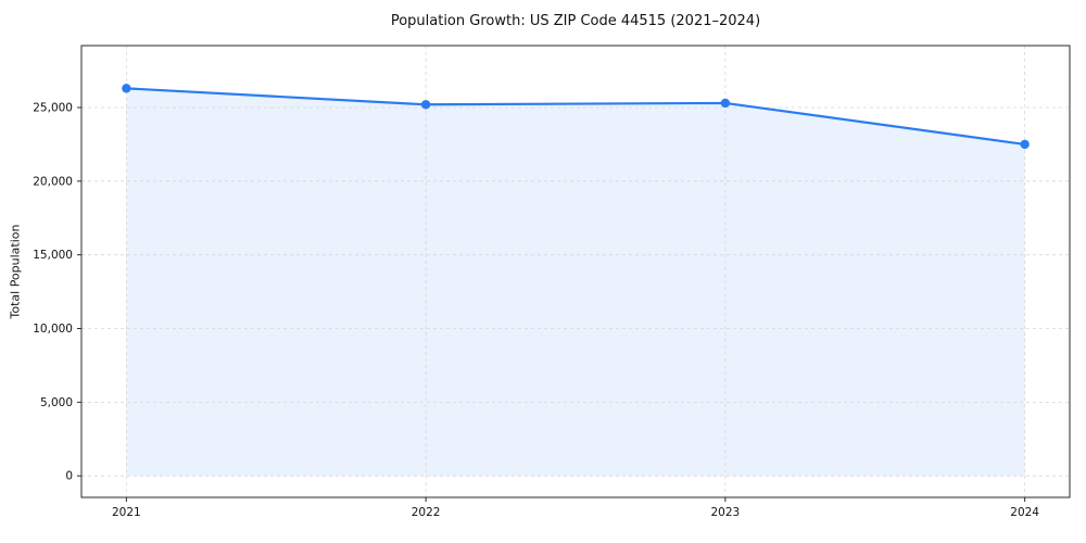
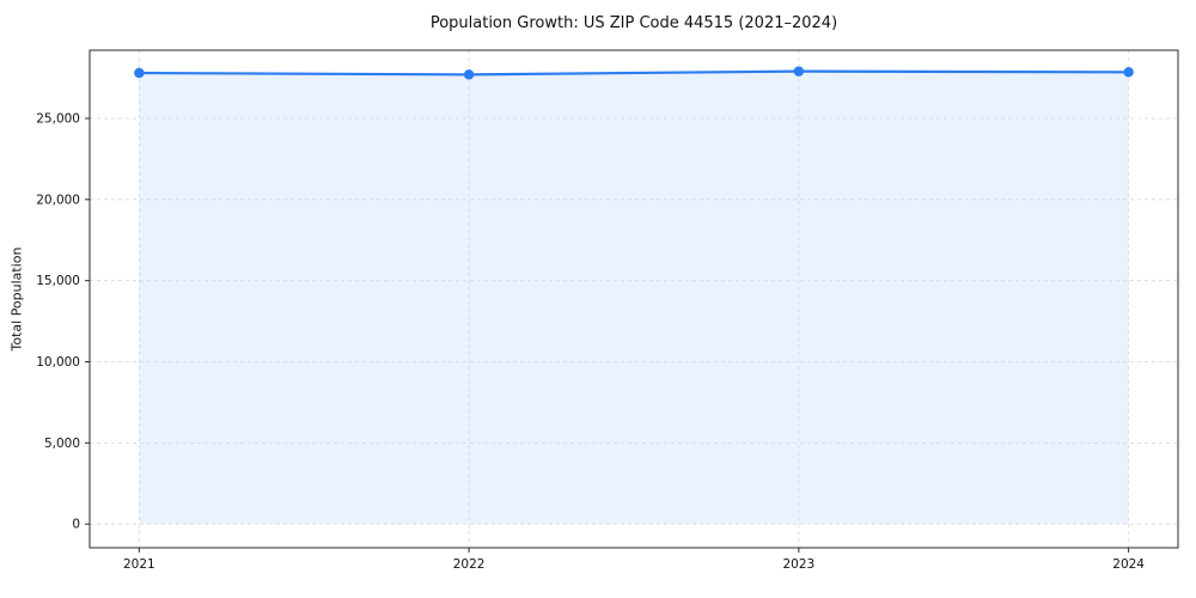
2021: 26300 -> 27800
2022: 25200 -> 27700
2023: 25300 -> 27900
2024: 22500 -> 27800
